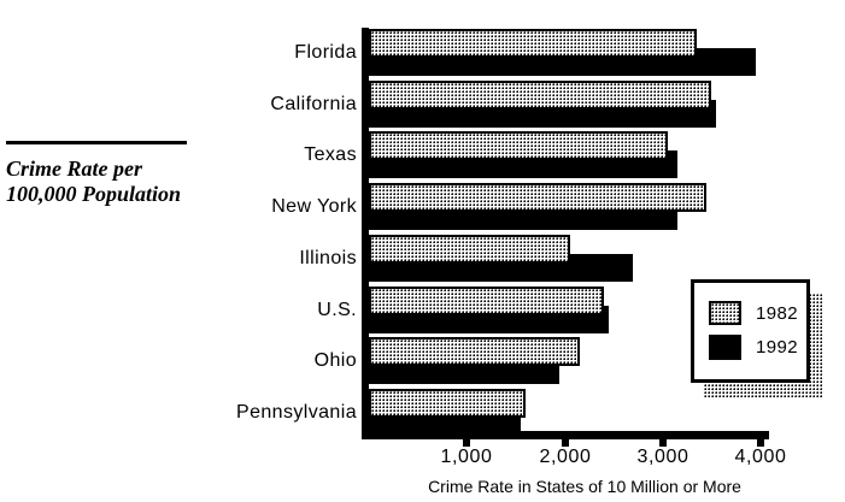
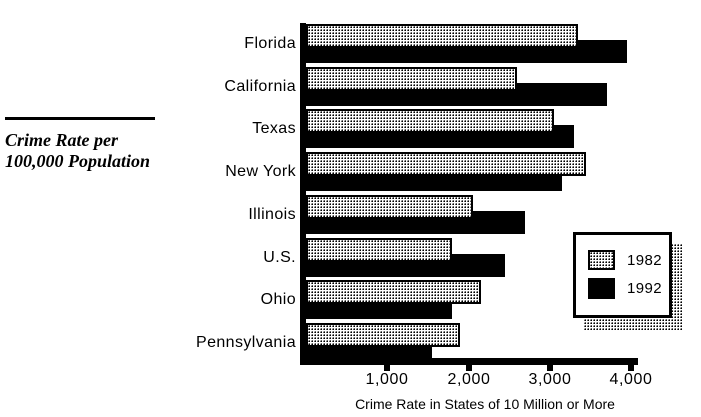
1982/California: 3500 -> 2600
1992/California: 3600 -> 3700
1992/Texas: 3200 -> 3300
1982/U.S.: 2400 -> 1800
1992/Ohio: 2000 -> 1800
1982/Pennsylvania: 1600 -> 1900
